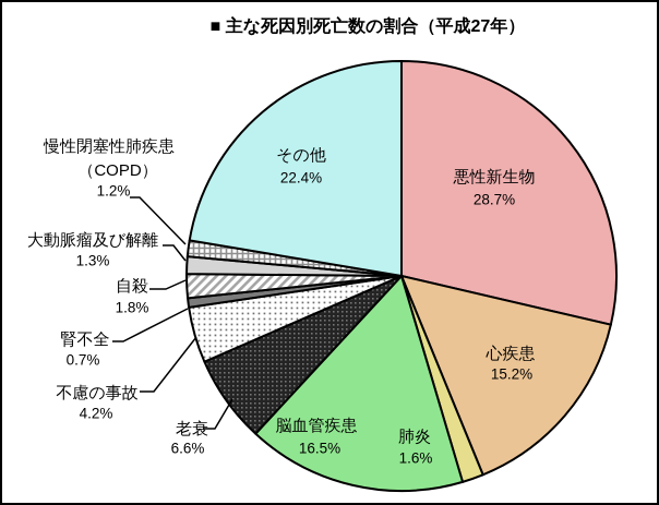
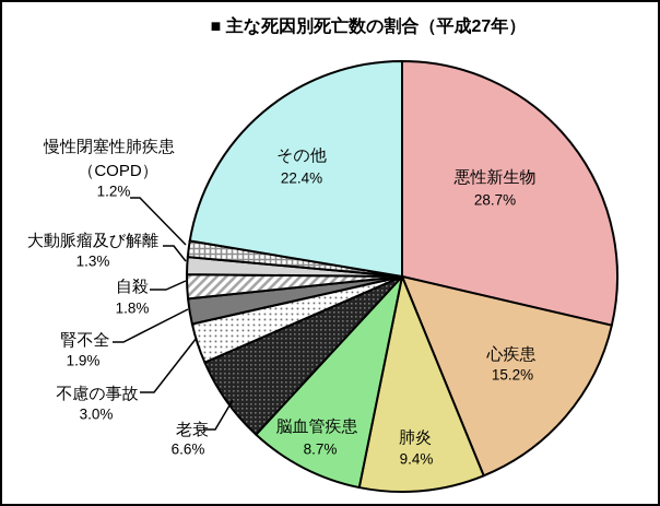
肺炎: 1.6% -> 9.4%
脳血管疾患: 16.5% -> 8.7%
不慮の事故: 4.2% -> 3.0%
腎不全: 0.7% -> 1.9%
